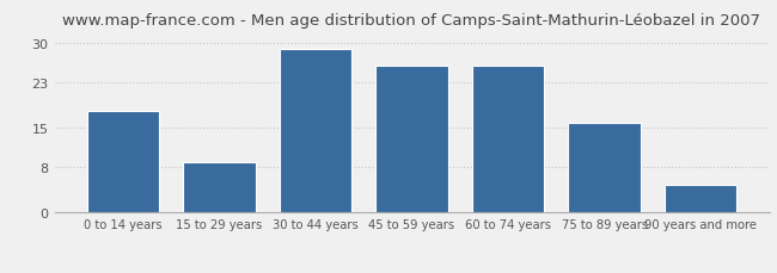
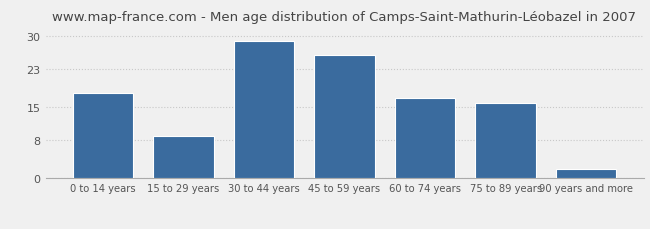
60 to 74 years: 26 -> 17
90 years and more: 5 -> 2
